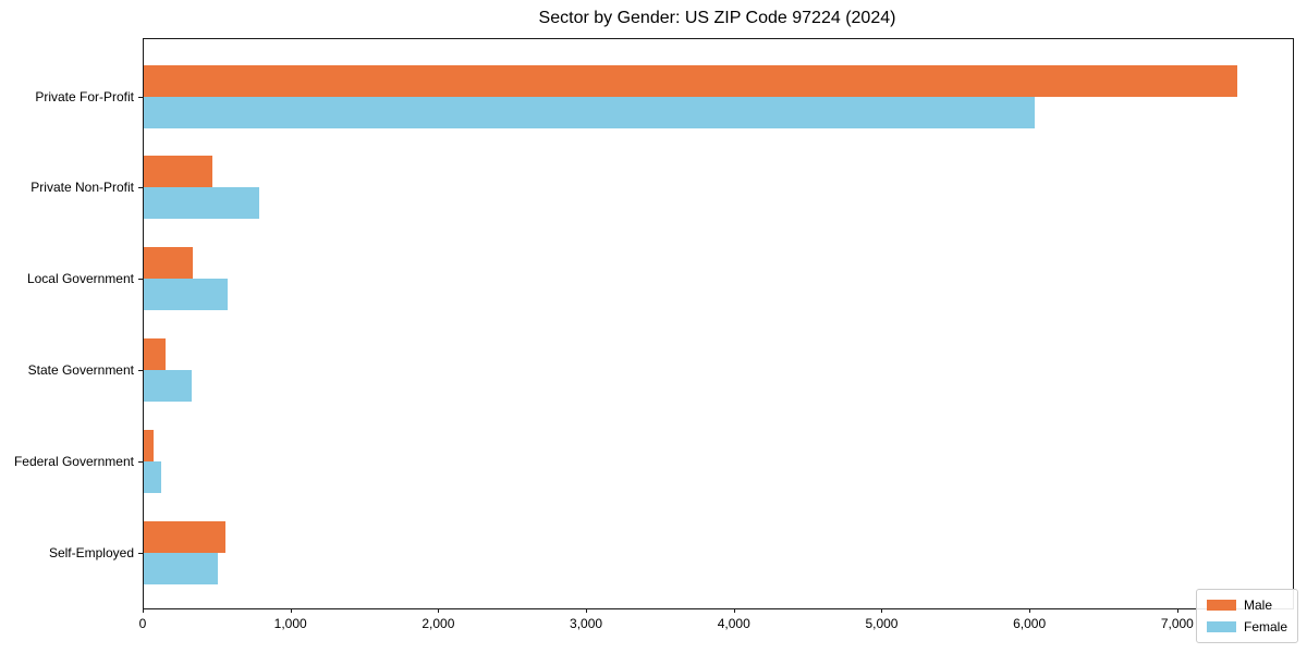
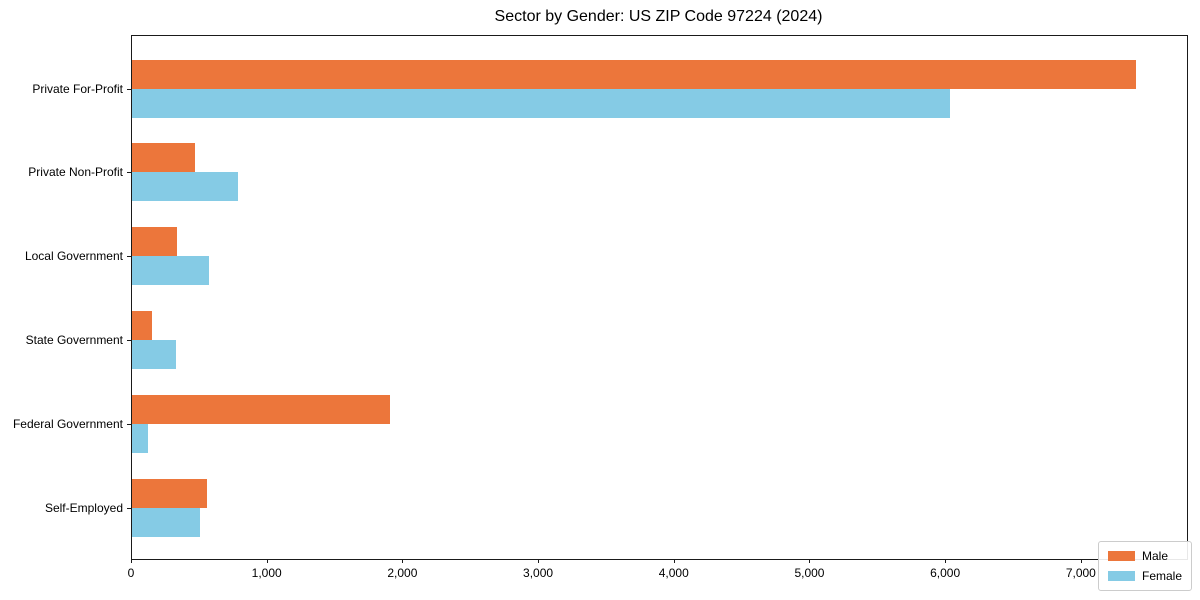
Male/Federal Government: 60 -> 1900
